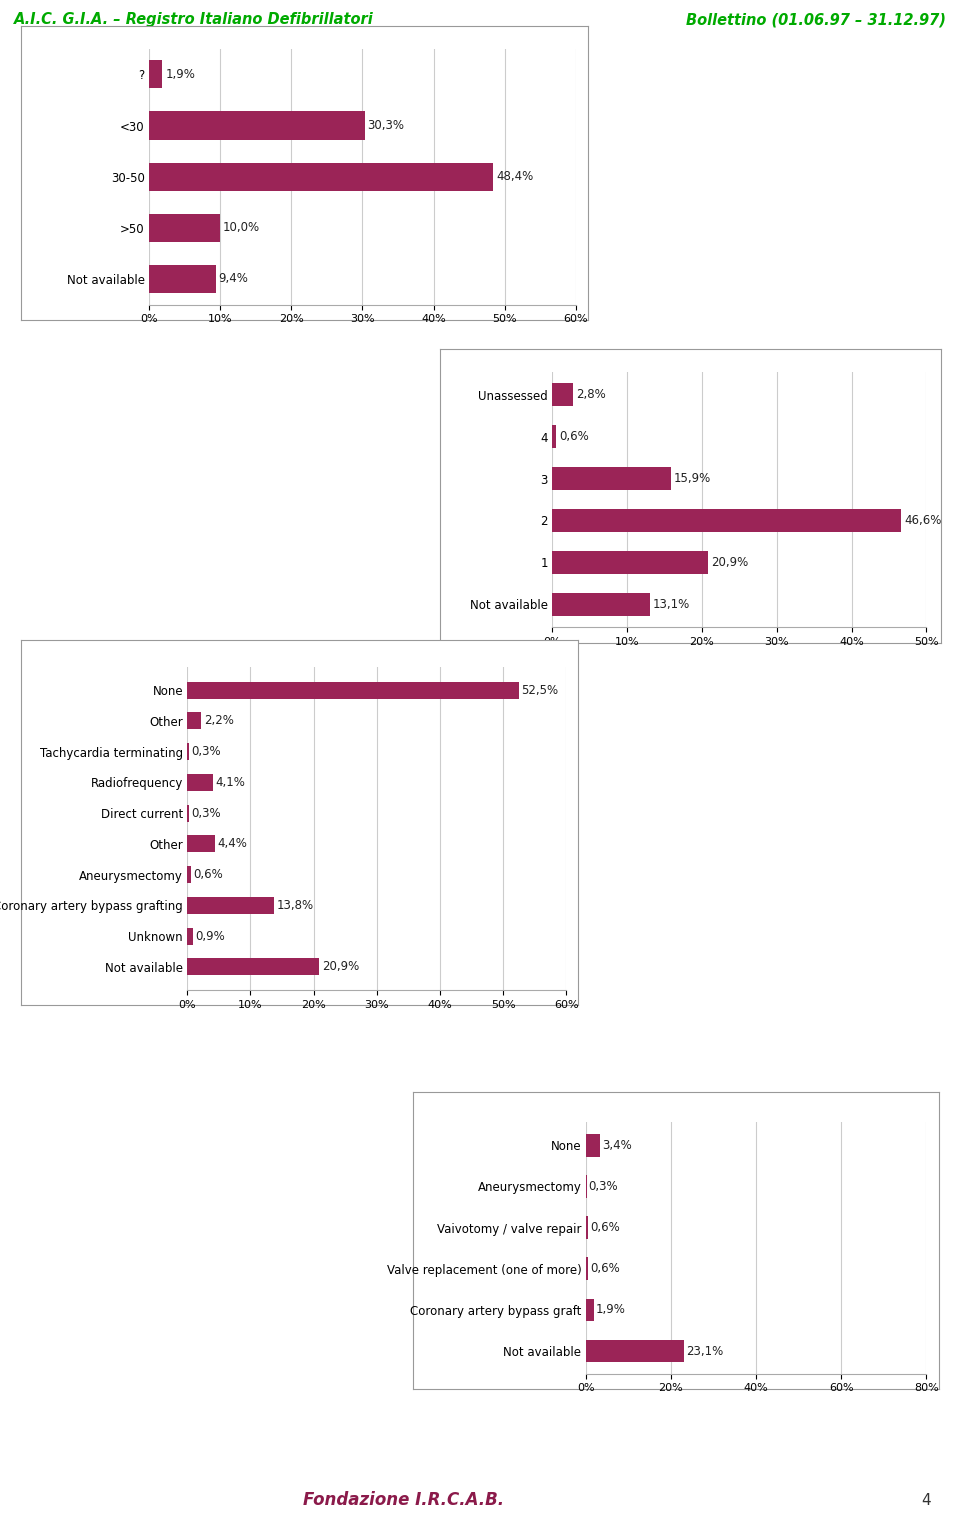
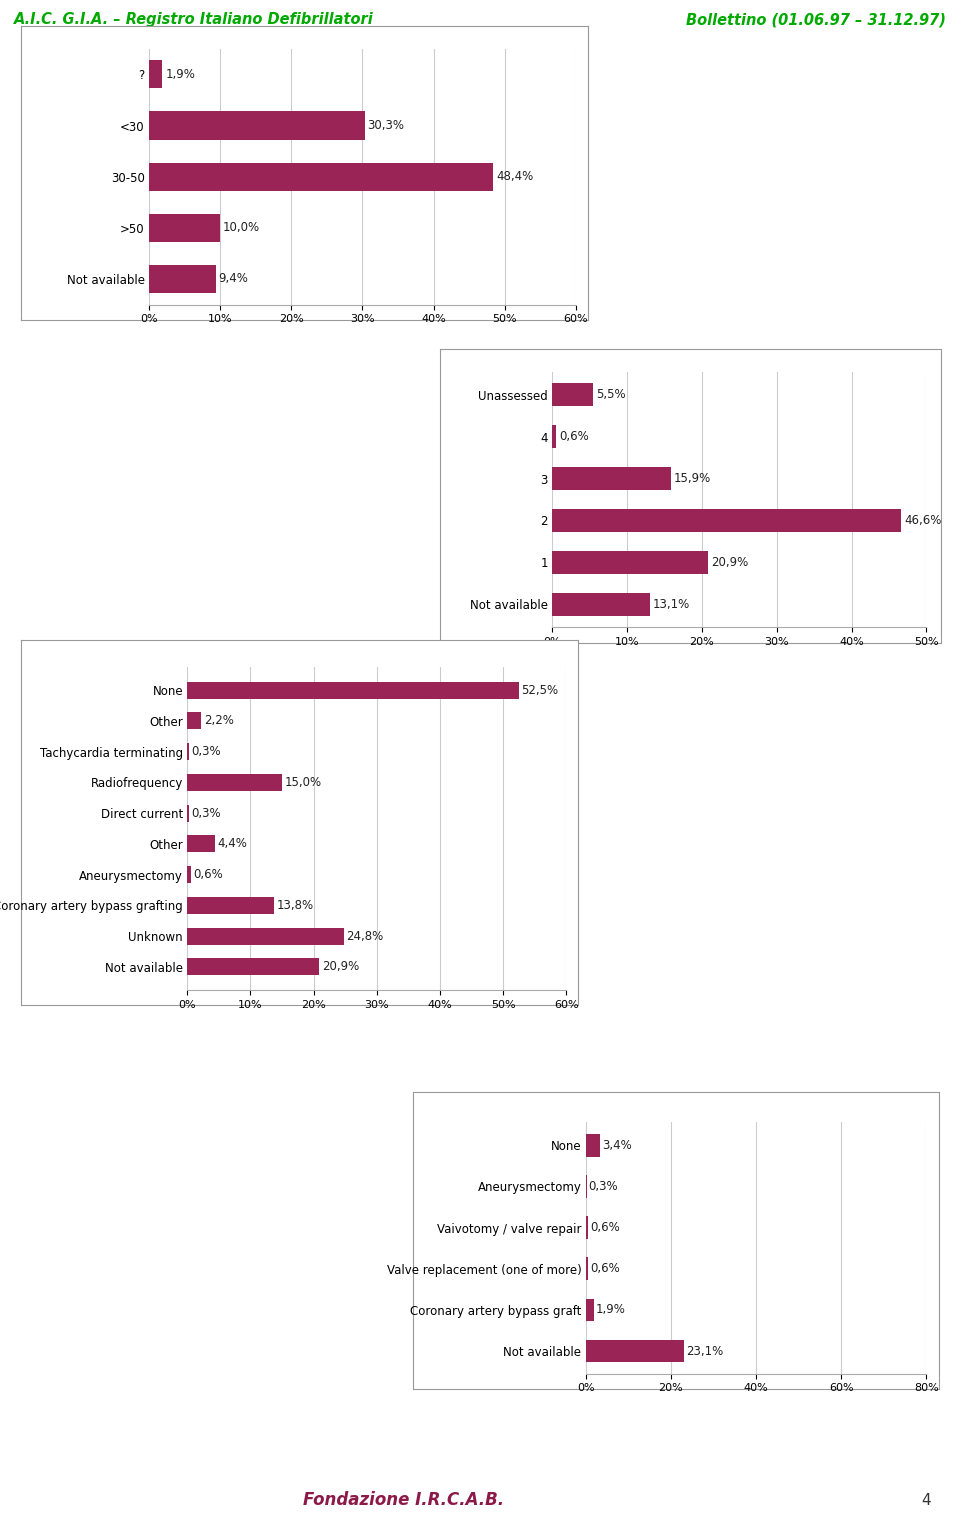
Unassessed: 2,8% -> 5,5%
Radiofrequency: 4,1% -> 15,0%
Unknown: 0,9% -> 24,8%
